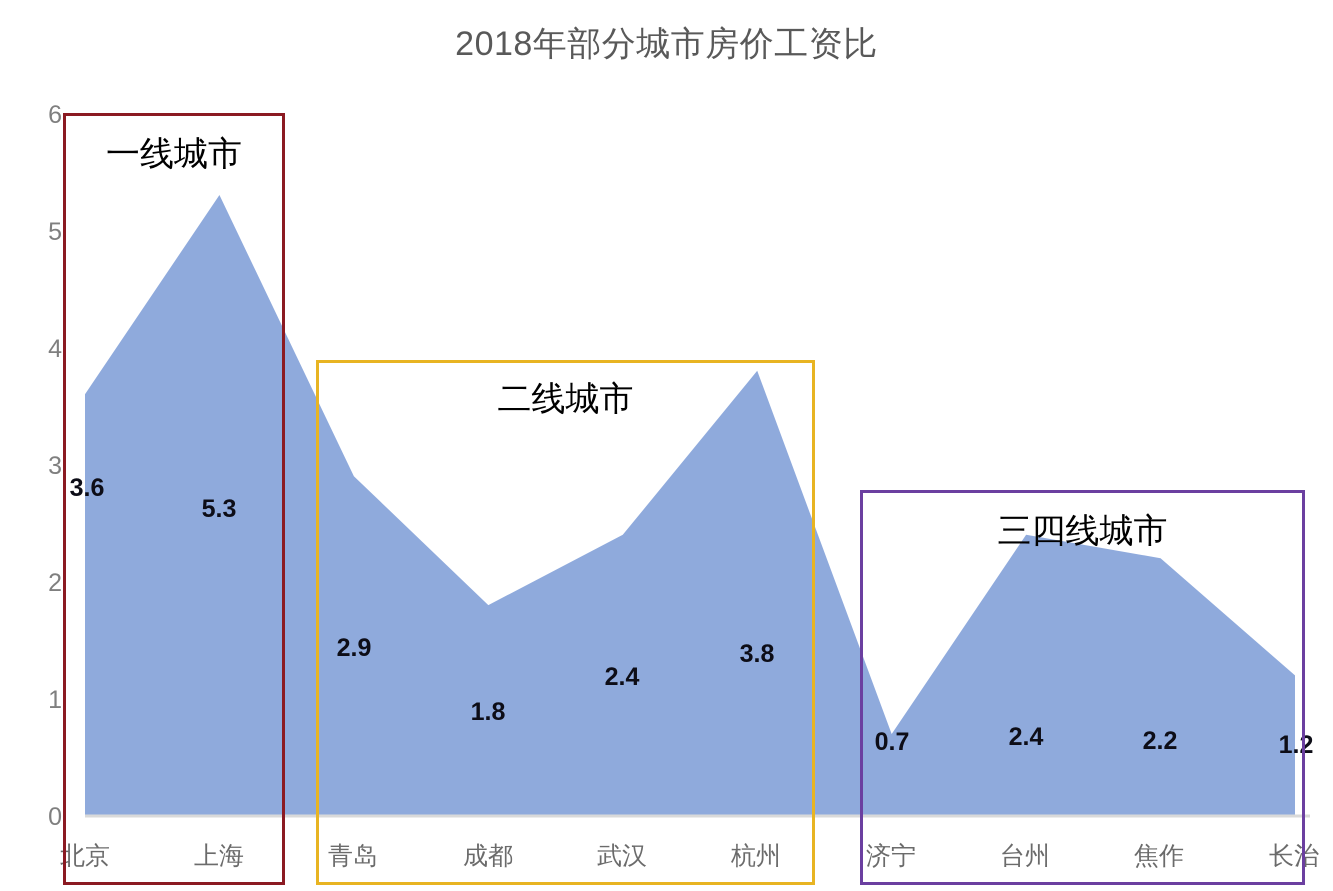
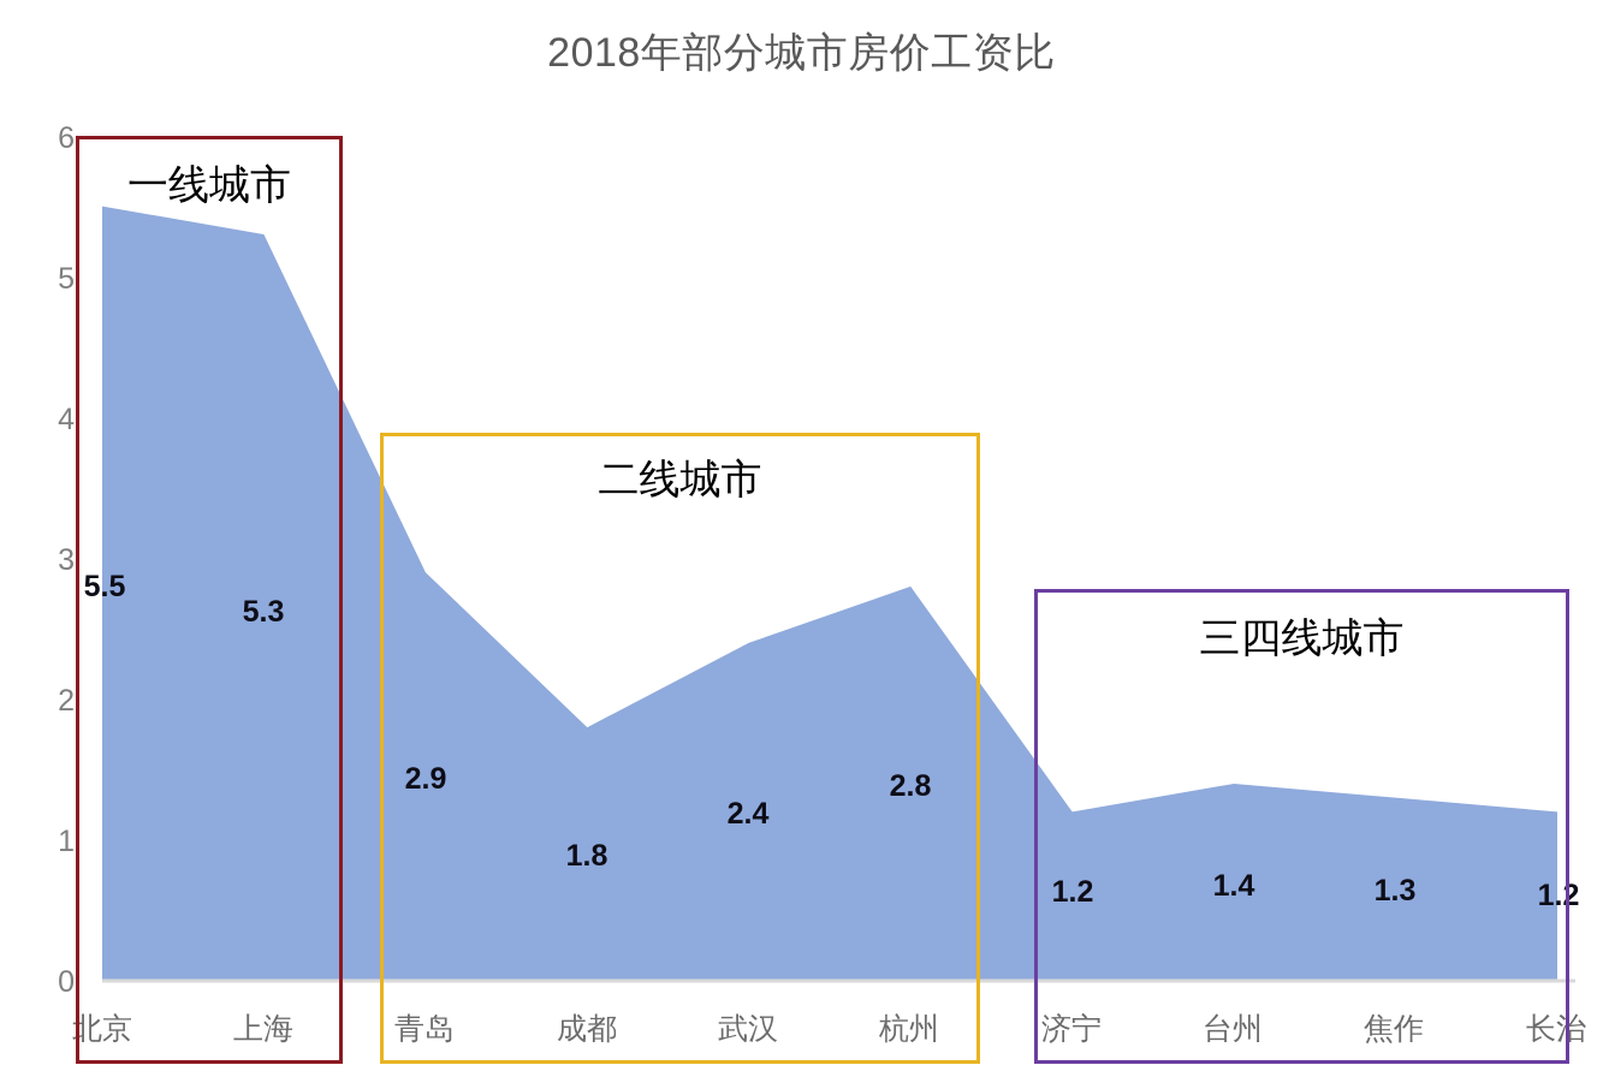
北京: 3.6 -> 5.5
杭州: 3.8 -> 2.8
济宁: 0.7 -> 1.2
台州: 2.4 -> 1.4
焦作: 2.2 -> 1.3
